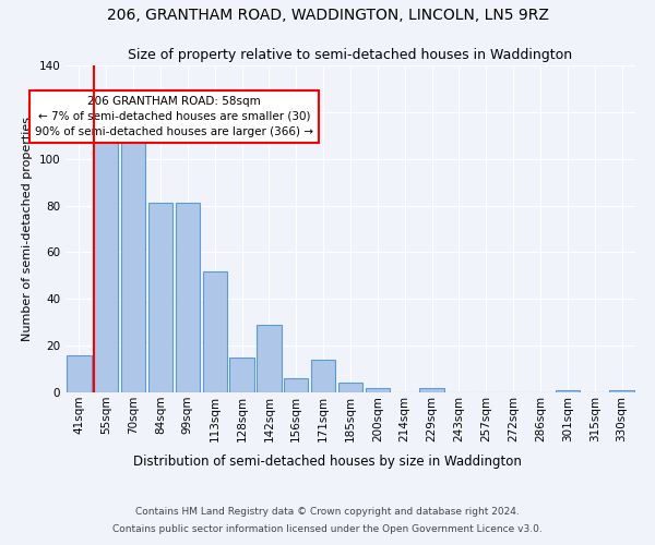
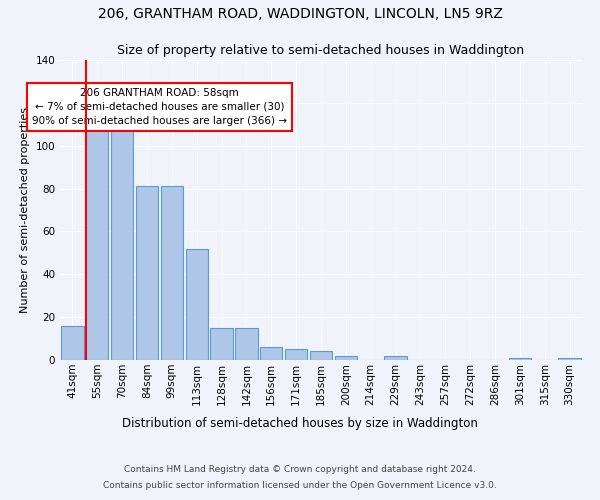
142sqm: 29 -> 15
171sqm: 14 -> 5
